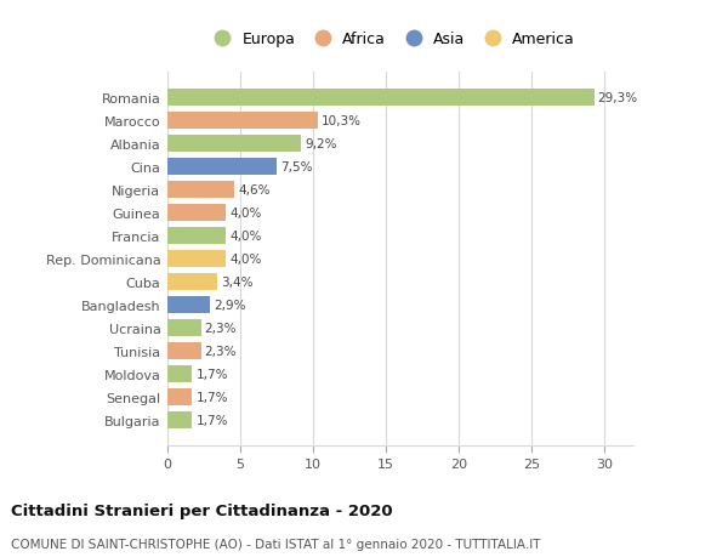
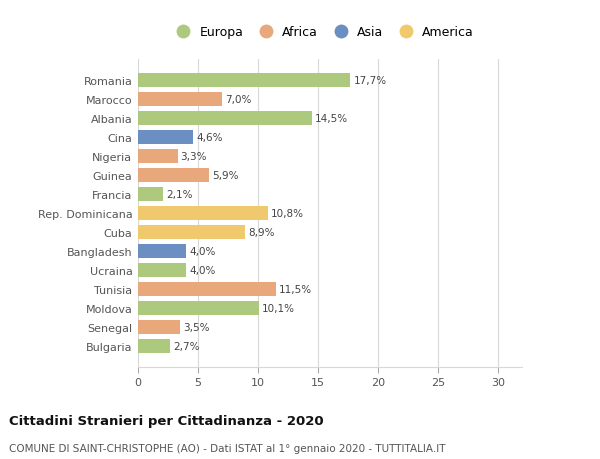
Romania: 29,3% -> 17,7%
Marocco: 10,3% -> 7,0%
Albania: 9,2% -> 14,5%
Cina: 7,5% -> 4,6%
Nigeria: 4,6% -> 3,3%
Guinea: 4,0% -> 5,9%
Francia: 4,0% -> 2,1%
Rep. Dominicana: 4,0% -> 10,8%
Cuba: 3,4% -> 8,9%
Bangladesh: 2,9% -> 4,0%
Ucraina: 2,3% -> 4,0%
Tunisia: 2,3% -> 11,5%
Moldova: 1,7% -> 10,1%
Senegal: 1,7% -> 3,5%
Bulgaria: 1,7% -> 2,7%
